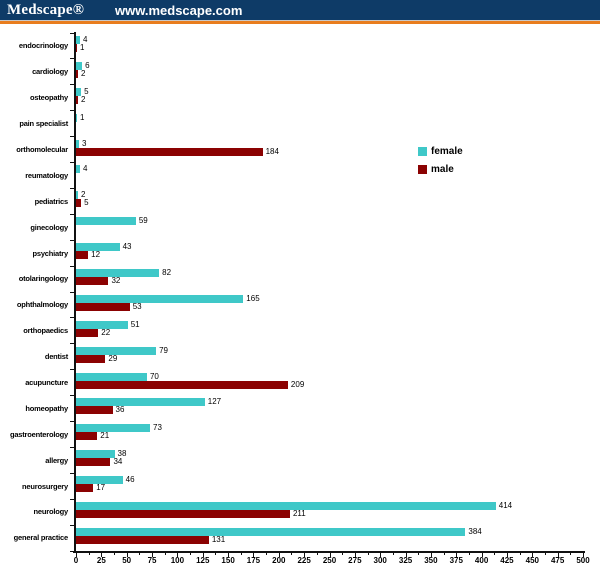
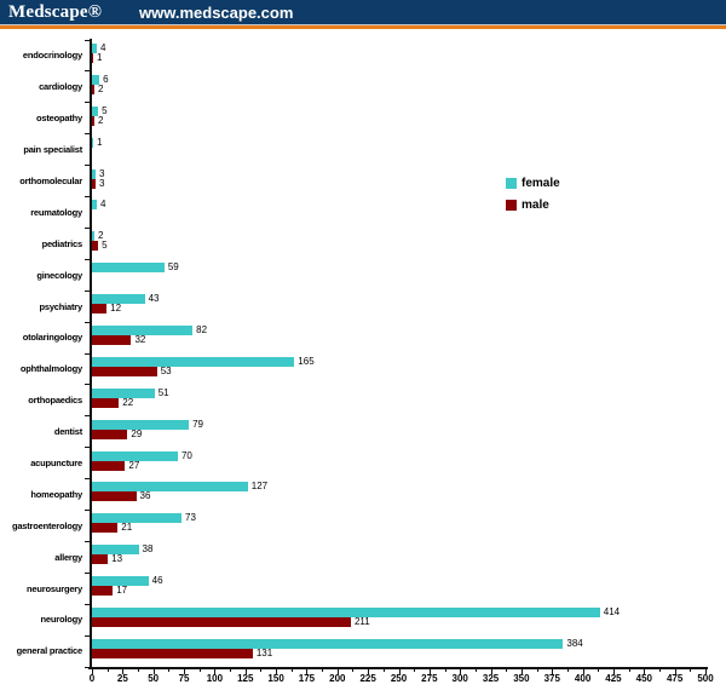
male/orthomolecular: 184 -> 3
male/acupuncture: 209 -> 27
male/allergy: 34 -> 13
